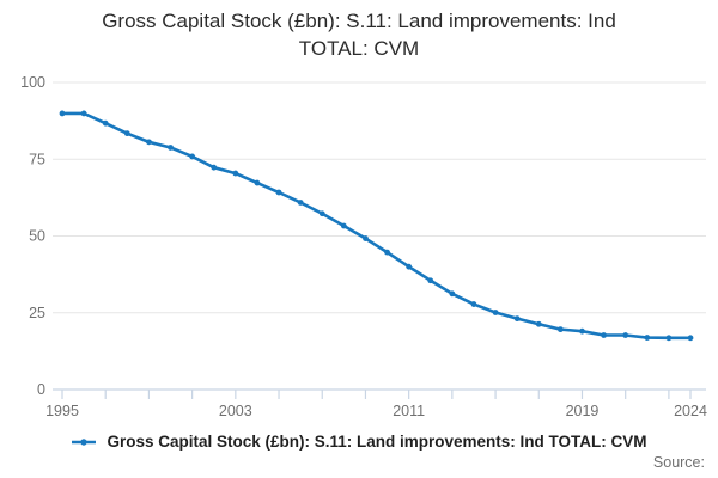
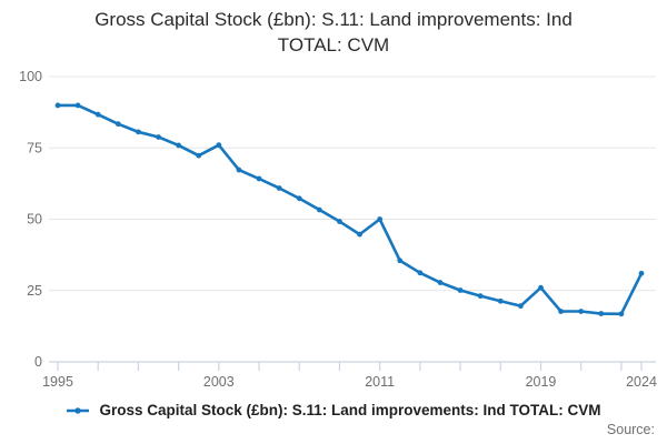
2003: 70 -> 76
2011: 40 -> 50
2019: 19 -> 26
2024: 17 -> 31
